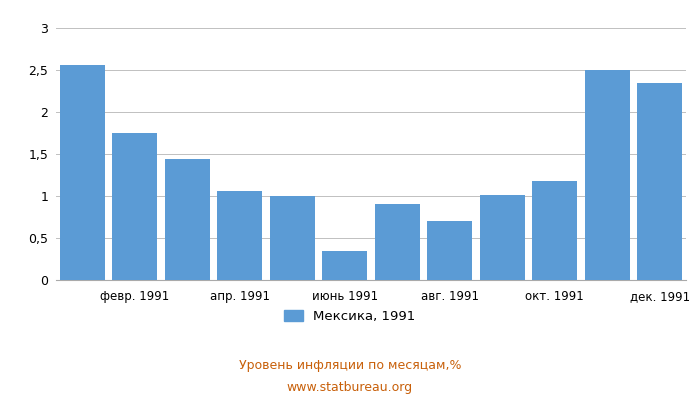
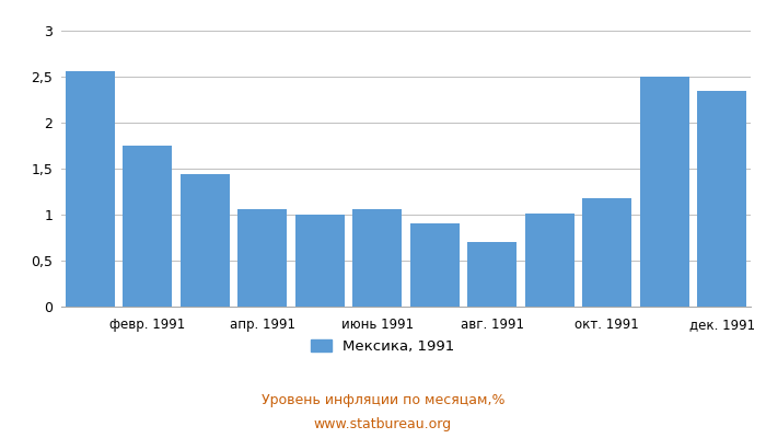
июнь 1991: 0,34 -> 1,06
